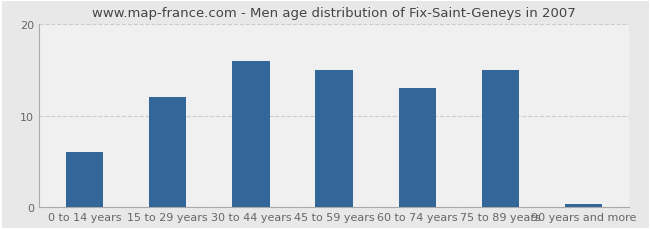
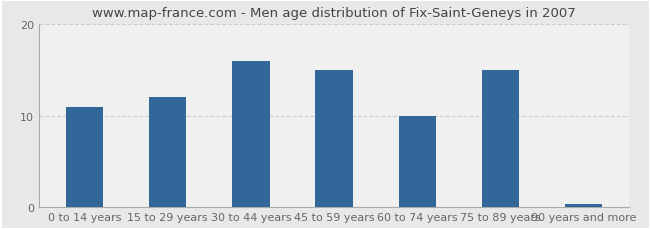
0 to 14 years: 6.0 -> 11.0
60 to 74 years: 13.0 -> 10.0
